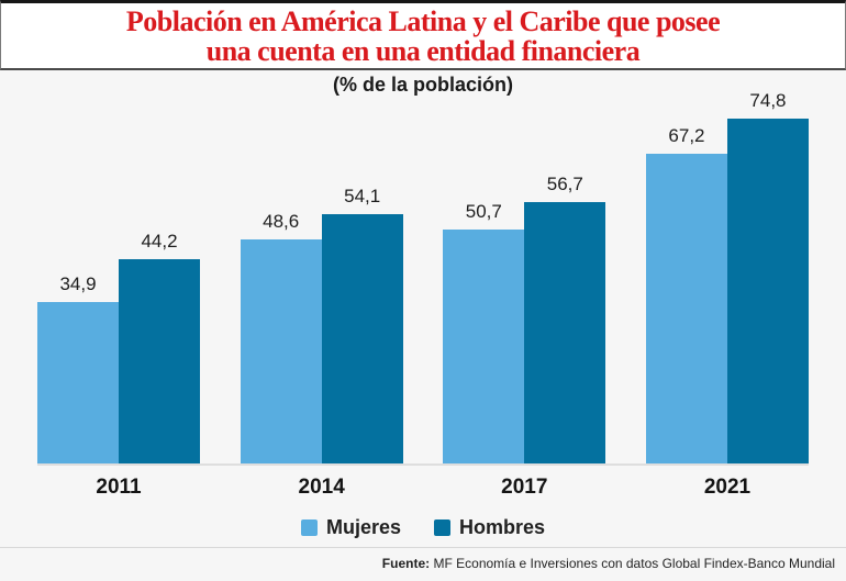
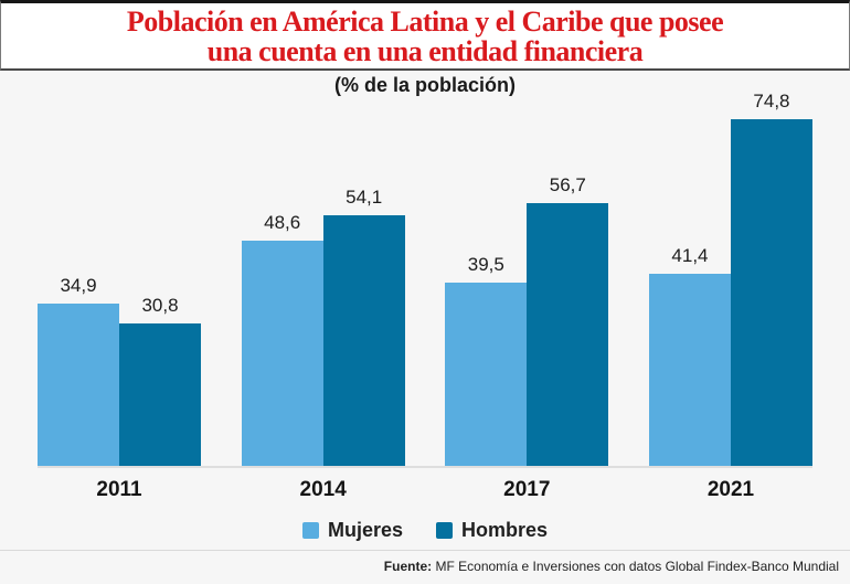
Hombres/2011: 44,2 -> 30,8
Mujeres/2017: 50,7 -> 39,5
Mujeres/2021: 67,2 -> 41,4
